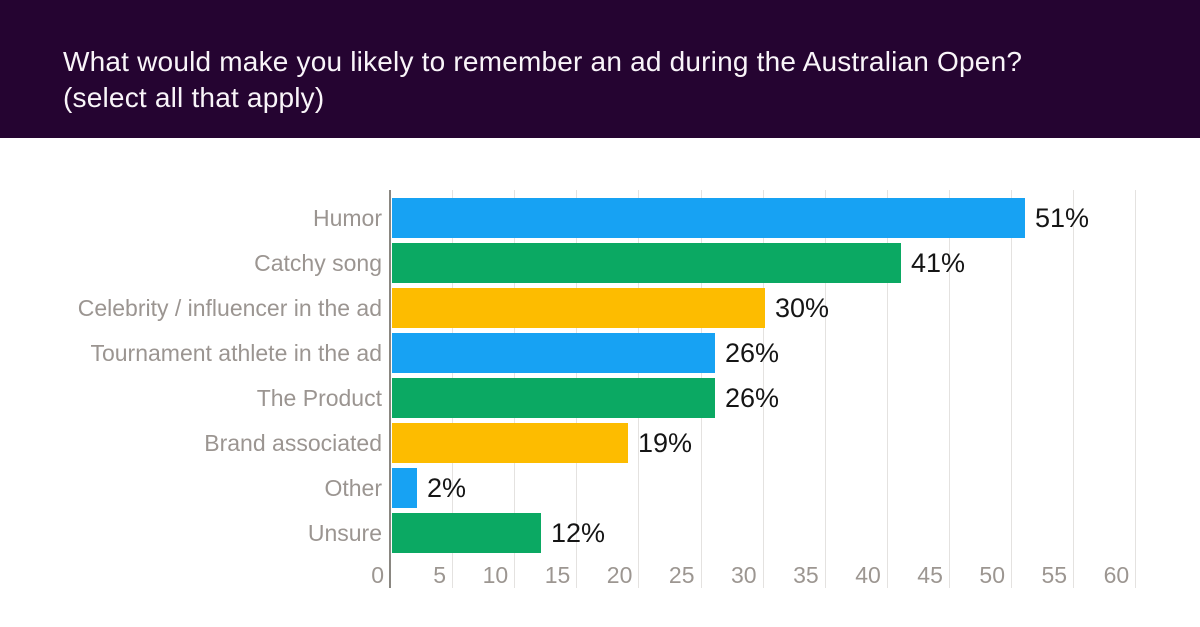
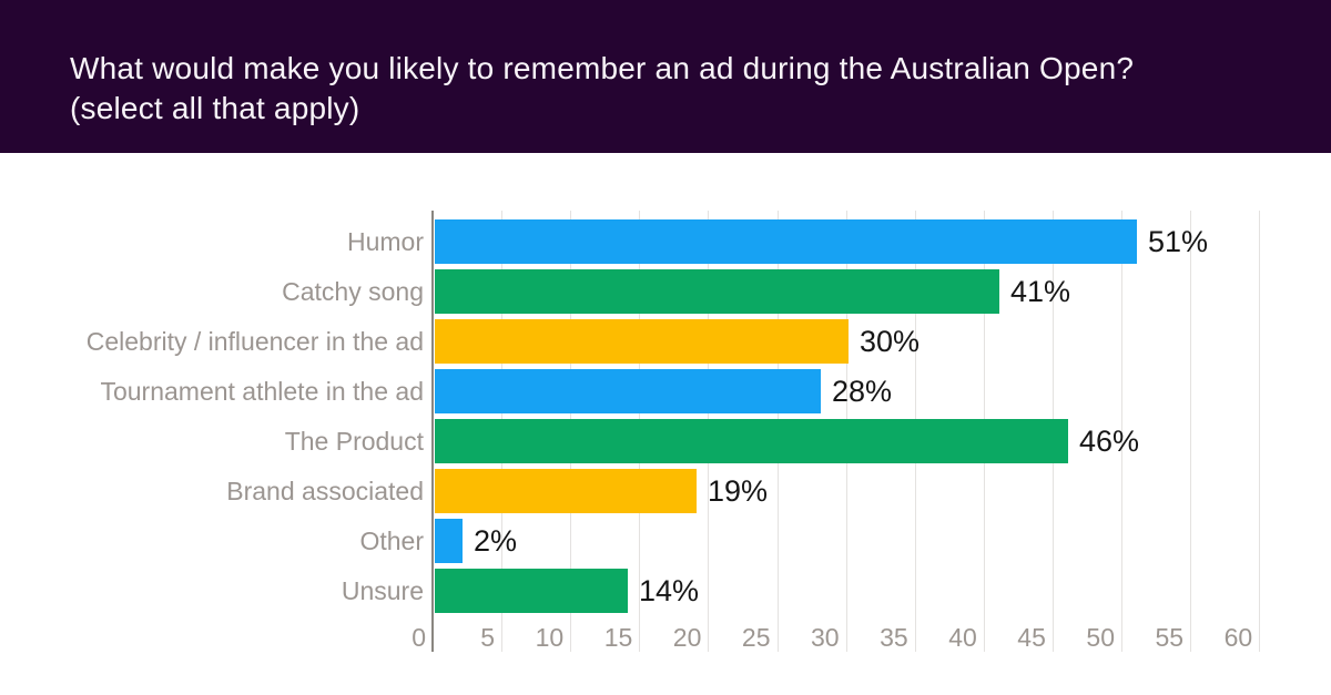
Tournament athlete in the ad: 26% -> 28%
The Product: 26% -> 46%
Unsure: 12% -> 14%
